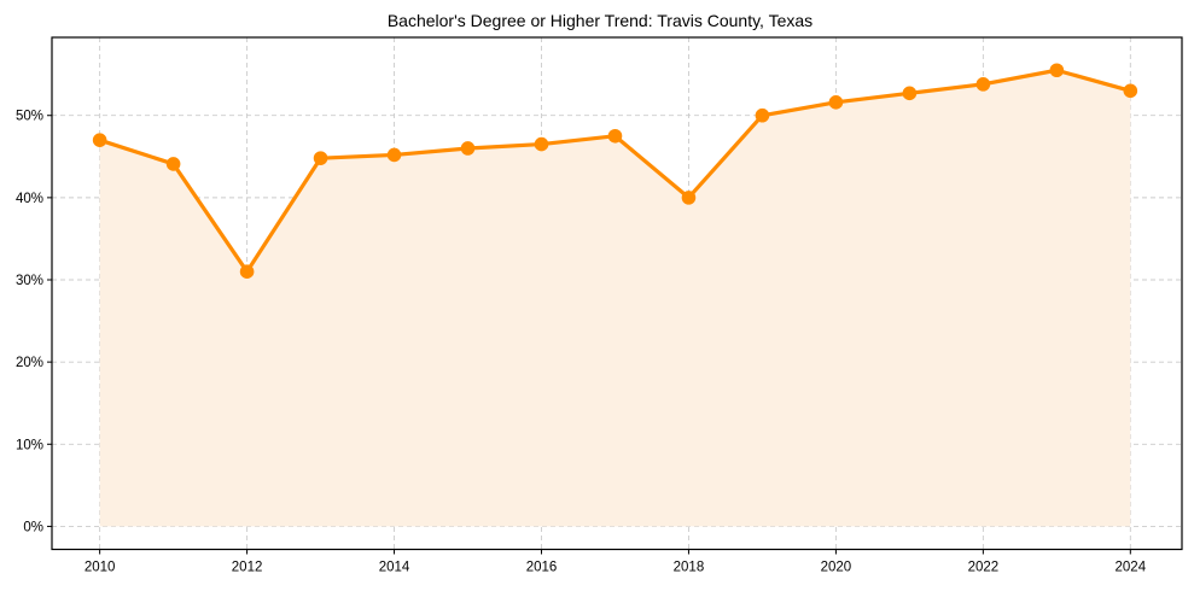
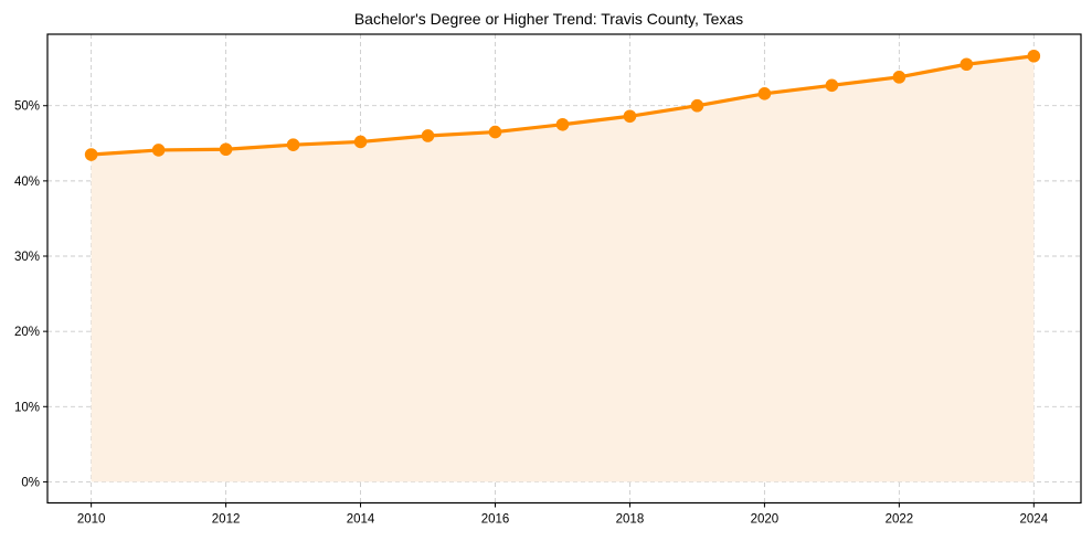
2010: 47% -> 44%
2012: 31% -> 44%
2018: 40% -> 49%
2024: 53% -> 57%
